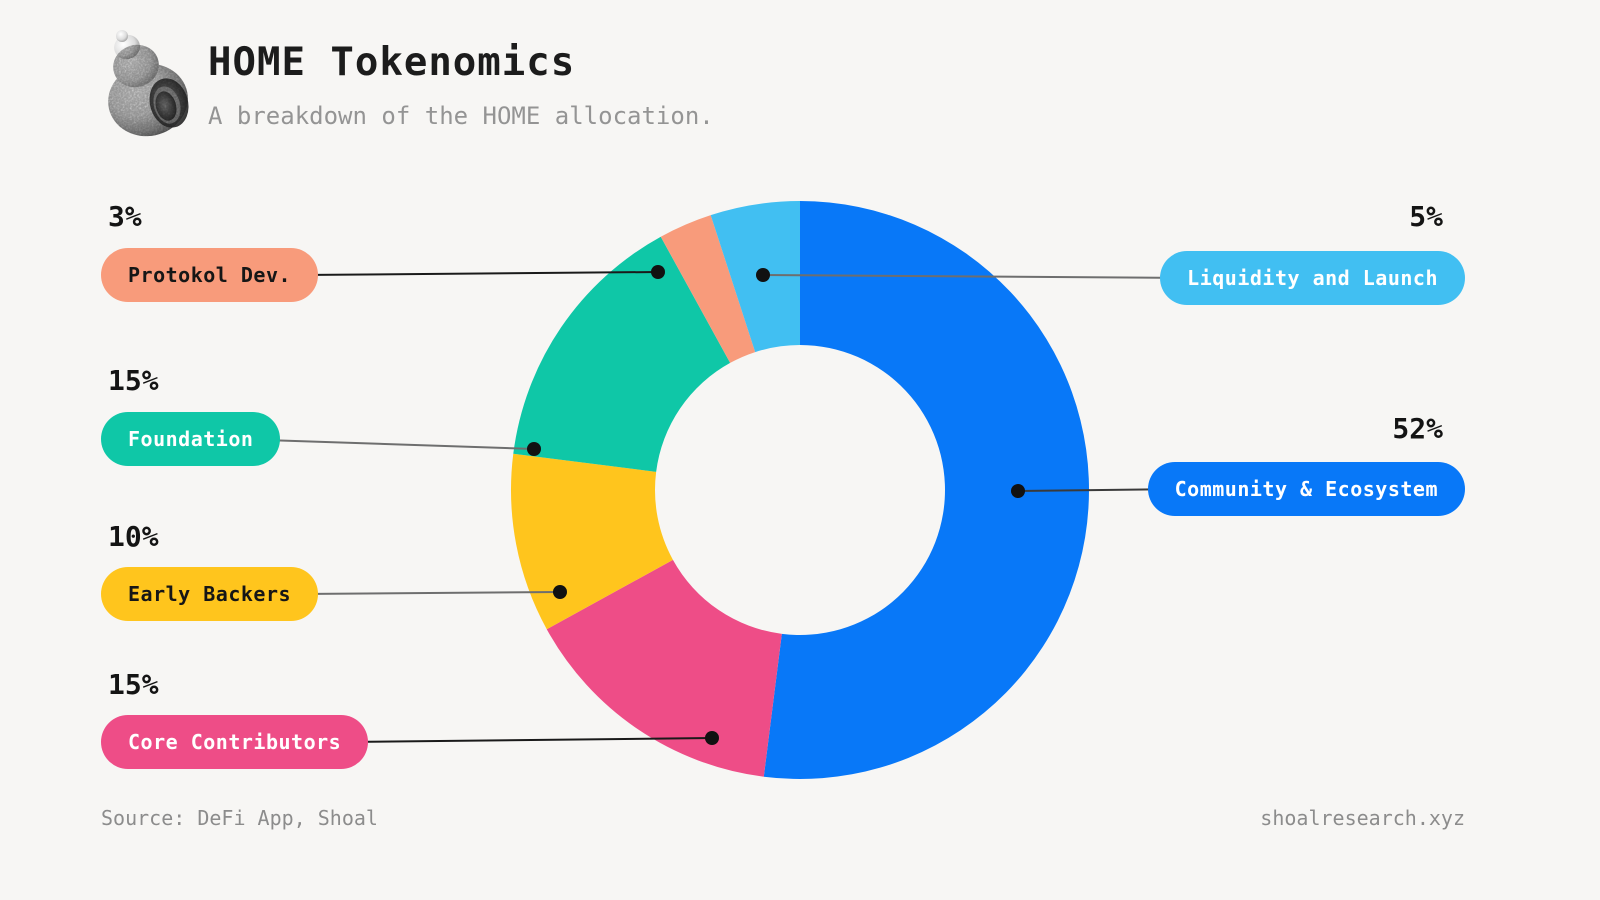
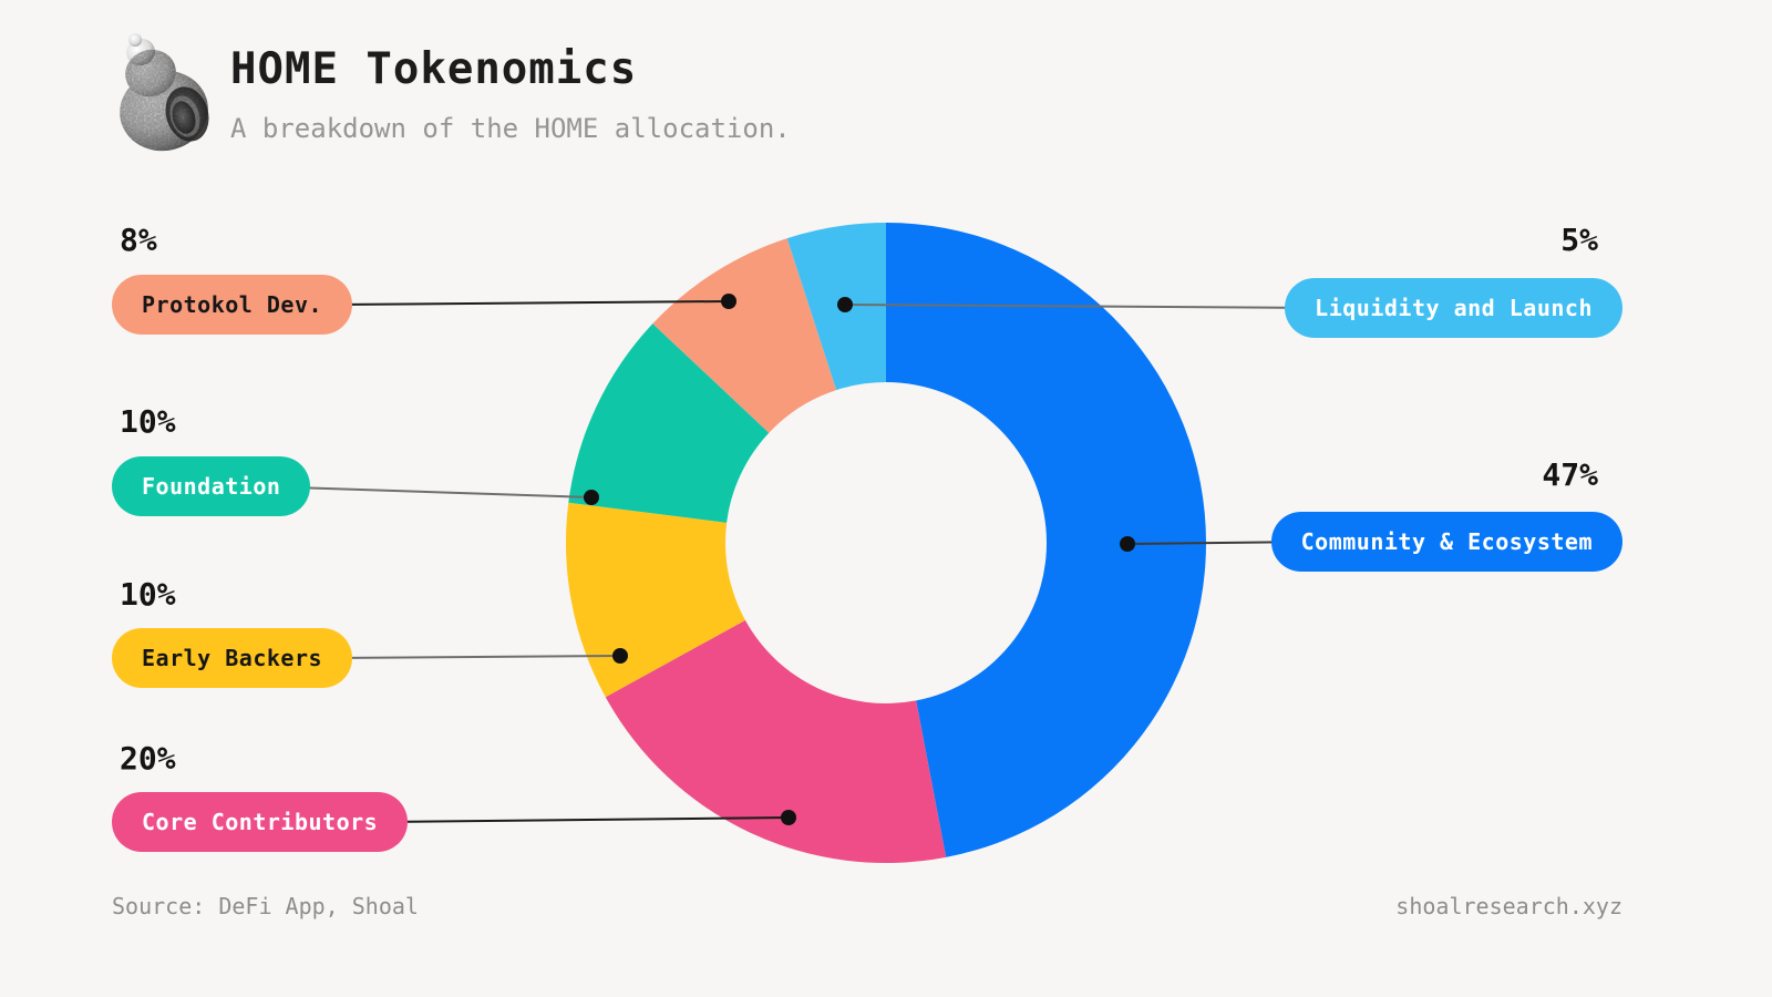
Community & Ecosystem: 52% -> 47%
Core Contributors: 15% -> 20%
Foundation: 15% -> 10%
Protokol Dev.: 3% -> 8%
